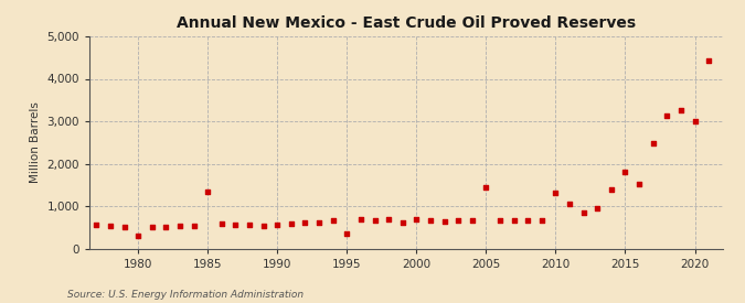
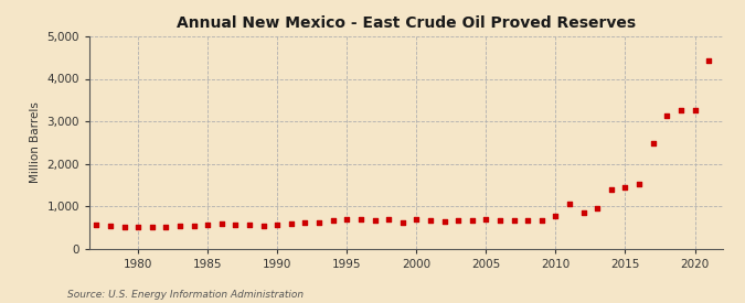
1980: 300 -> 500
1985: 1,350 -> 560
1995: 350 -> 680
2005: 1,450 -> 680
2010: 1,300 -> 770
2015: 1,800 -> 1,430
2020: 3,000 -> 3,250
